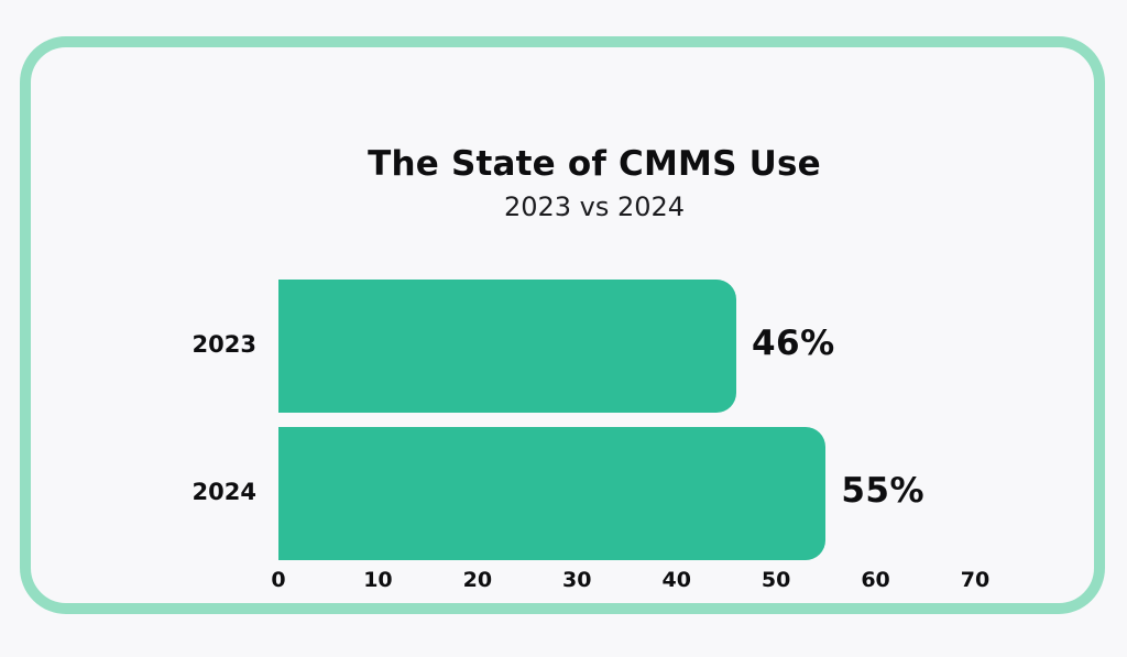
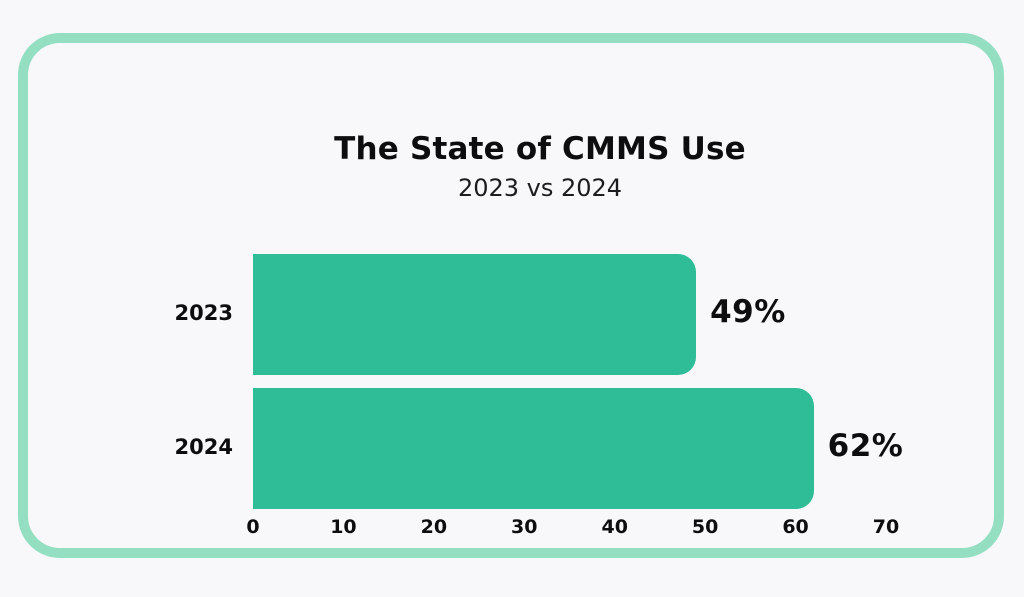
2023: 46% -> 49%
2024: 55% -> 62%
